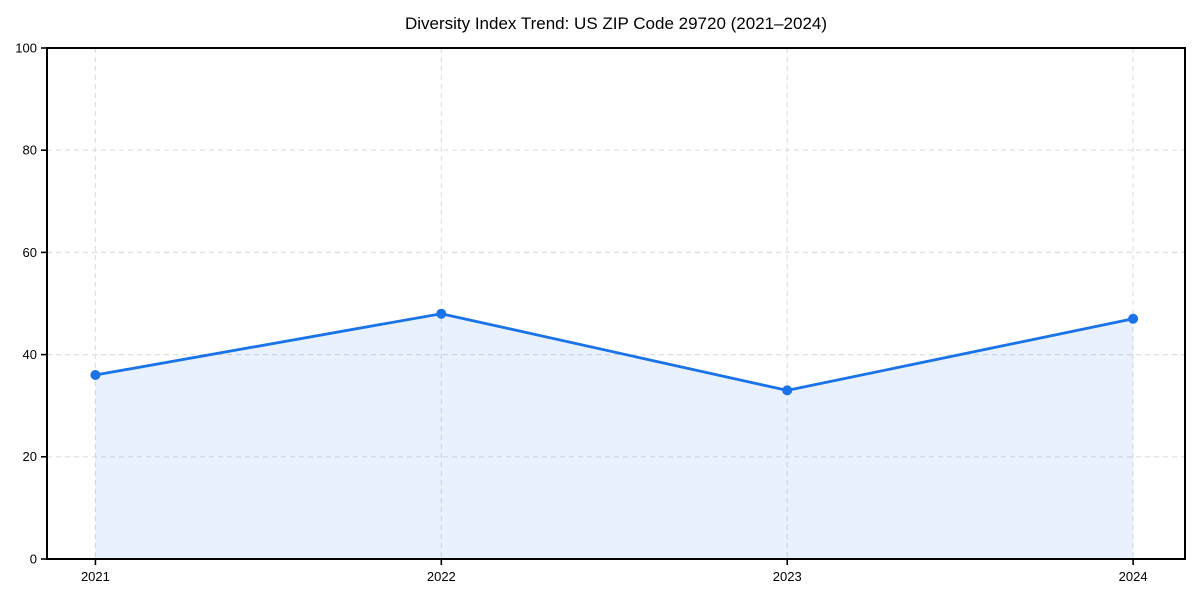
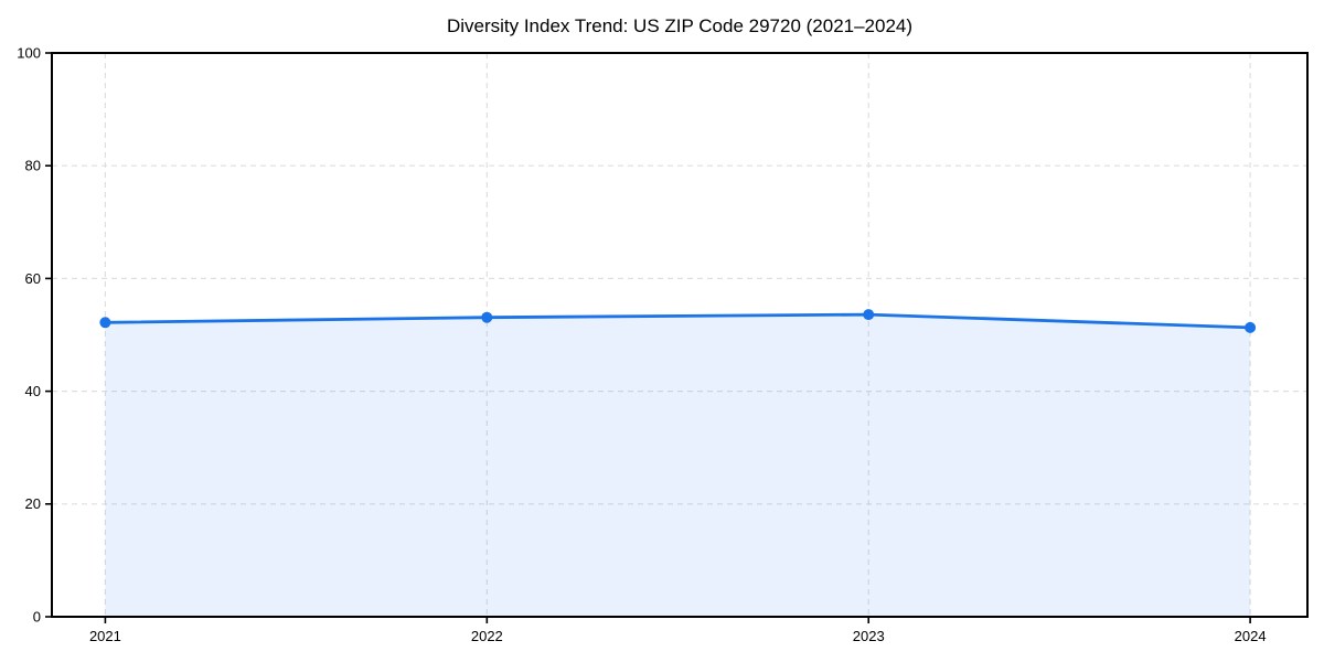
2021: 36 -> 52
2022: 48 -> 53
2023: 33 -> 54
2024: 47 -> 51
